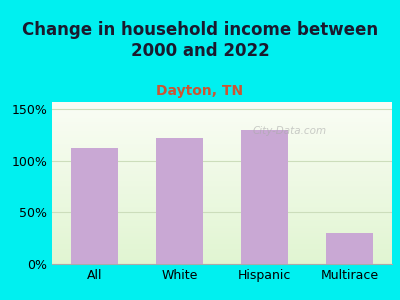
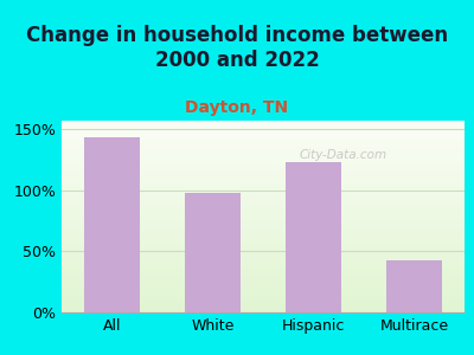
All: 112% -> 143%
White: 122% -> 98%
Hispanic: 130% -> 123%
Multirace: 30% -> 43%
